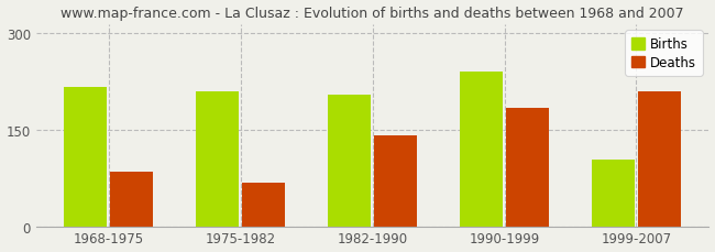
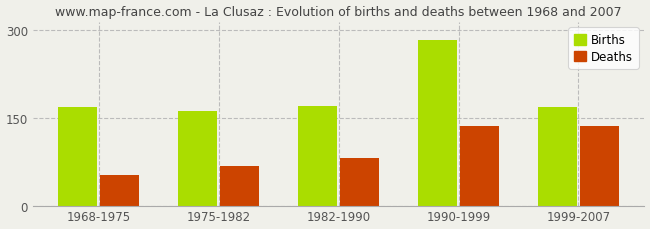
Births/1968-1975: 216 -> 168
Deaths/1968-1975: 84 -> 53
Births/1975-1982: 210 -> 161
Births/1982-1990: 204 -> 171
Deaths/1982-1990: 142 -> 82
Births/1990-1999: 240 -> 284
Deaths/1990-1999: 184 -> 136
Births/1999-2007: 104 -> 168
Deaths/1999-2007: 210 -> 136
